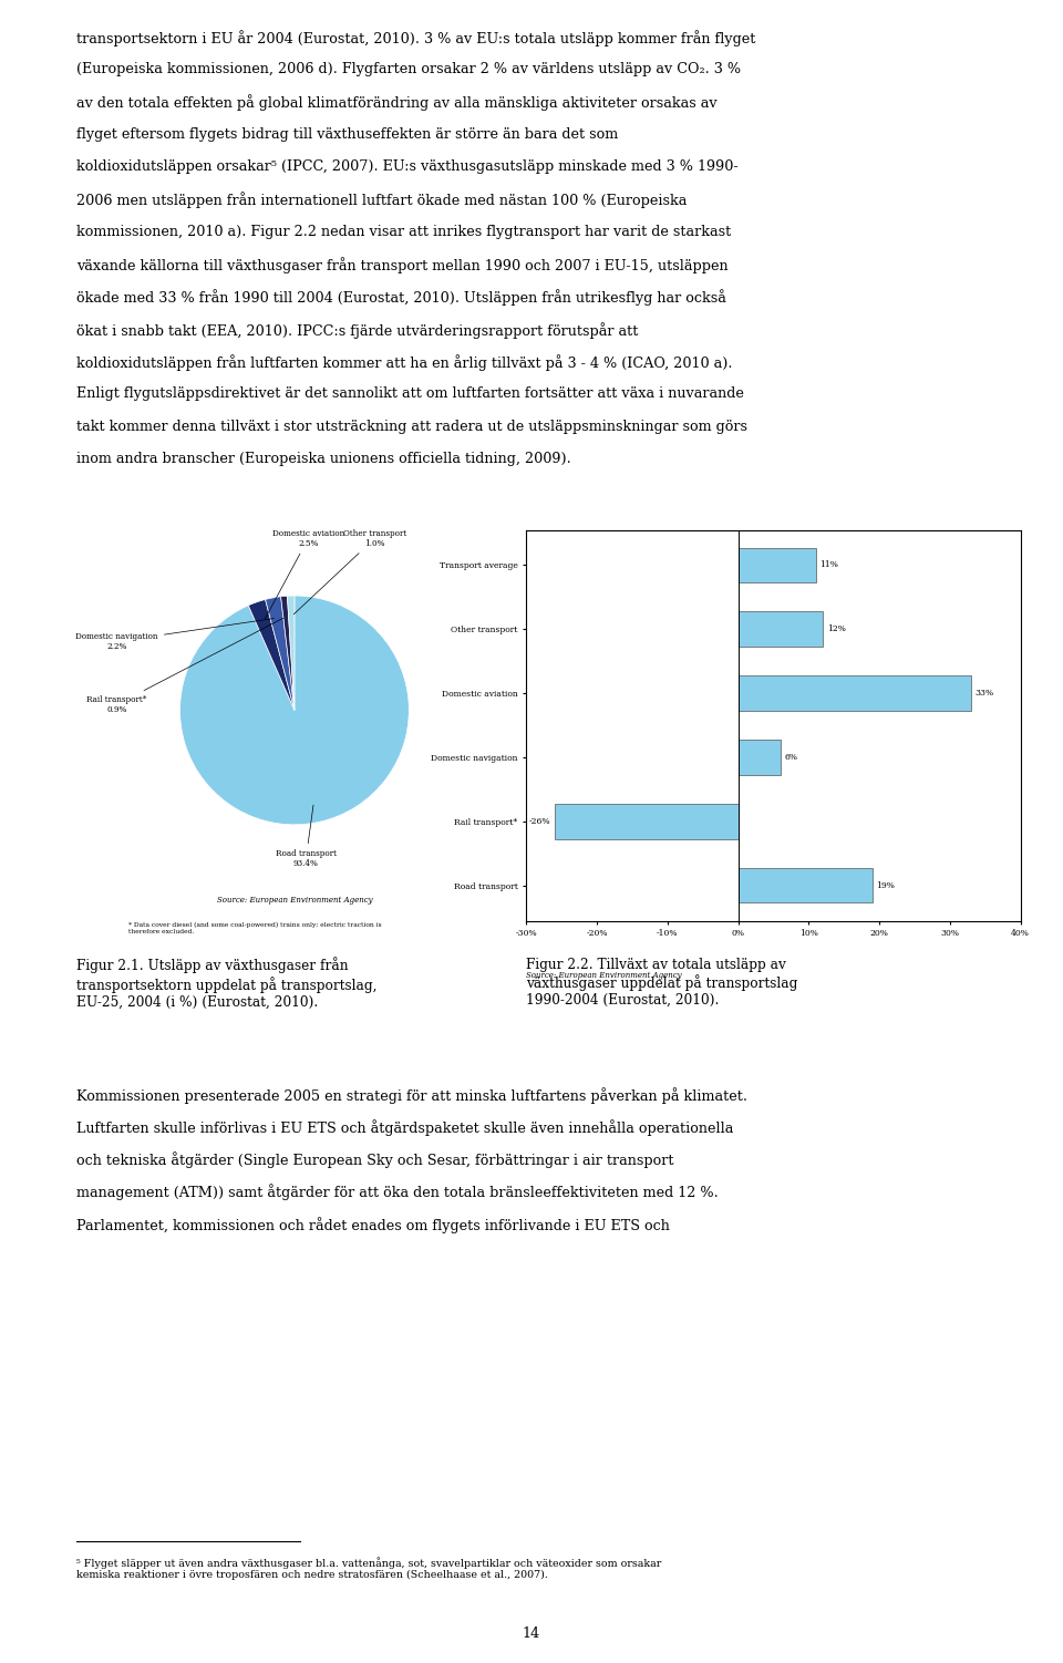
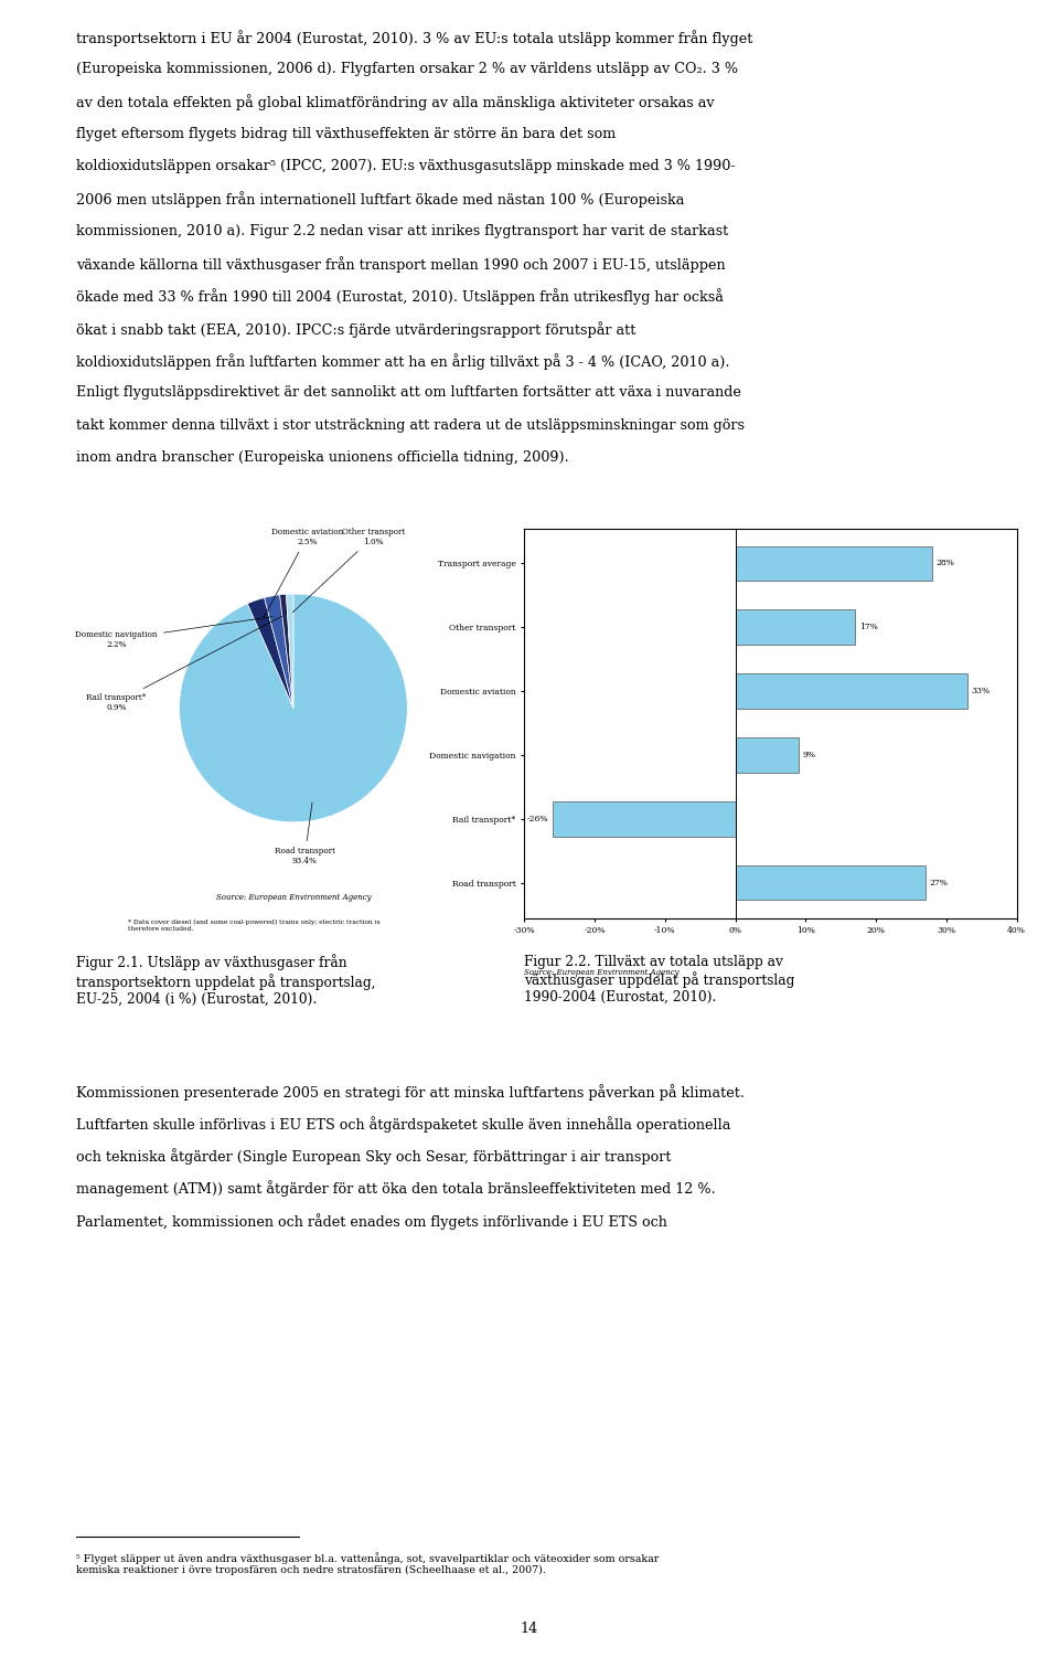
Transport average: 11% -> 28%
Other transport: 12% -> 17%
Domestic navigation: 6% -> 9%
Road transport: 19% -> 27%
